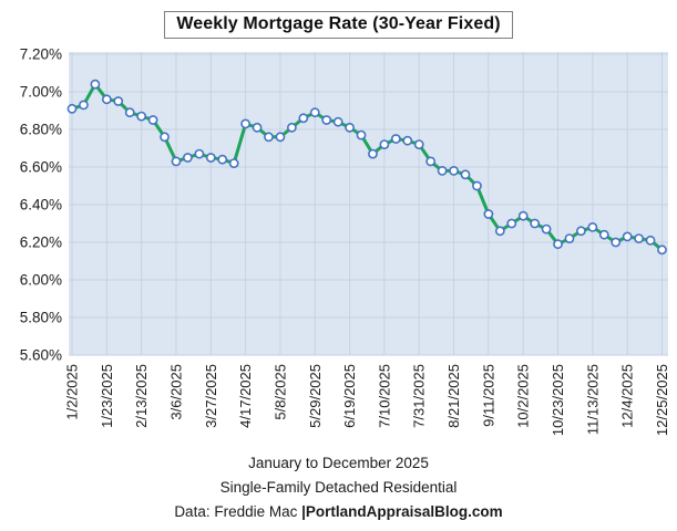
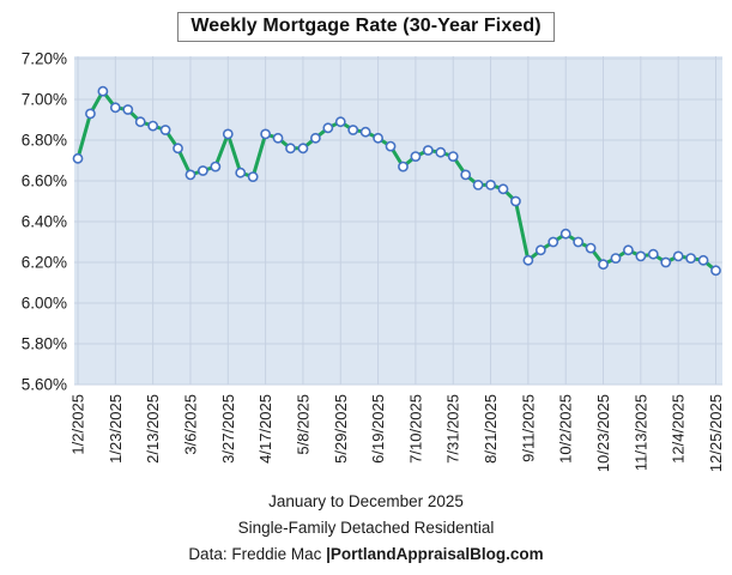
1/2/2025: 6.91% -> 6.71%
3/27/2025: 6.65% -> 6.83%
9/11/2025: 6.35% -> 6.21%
11/13/2025: 6.28% -> 6.23%
